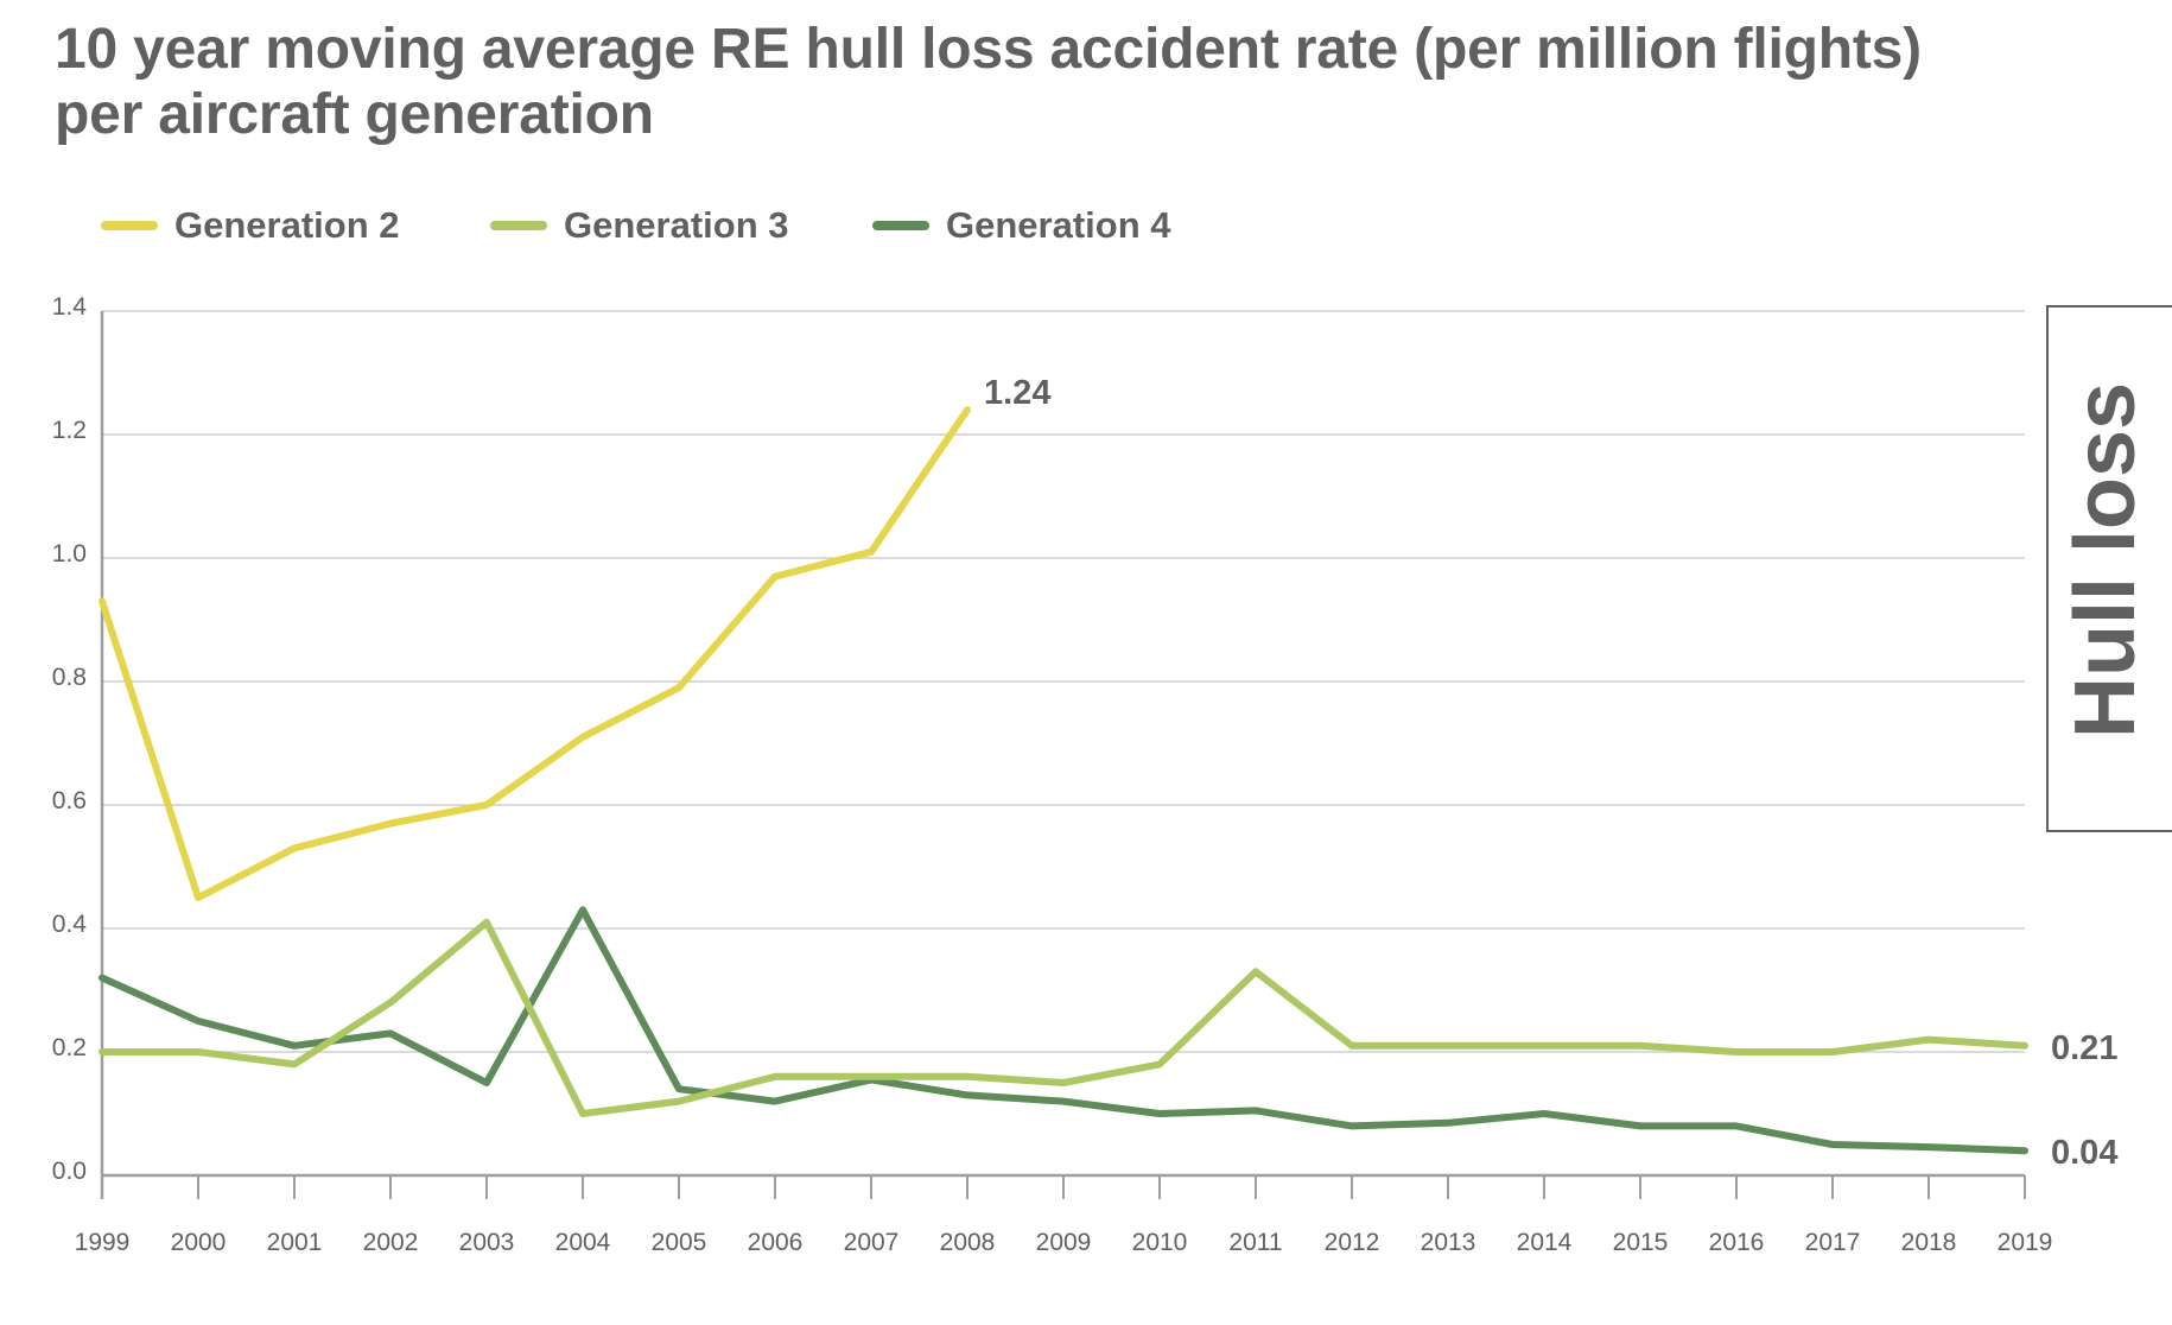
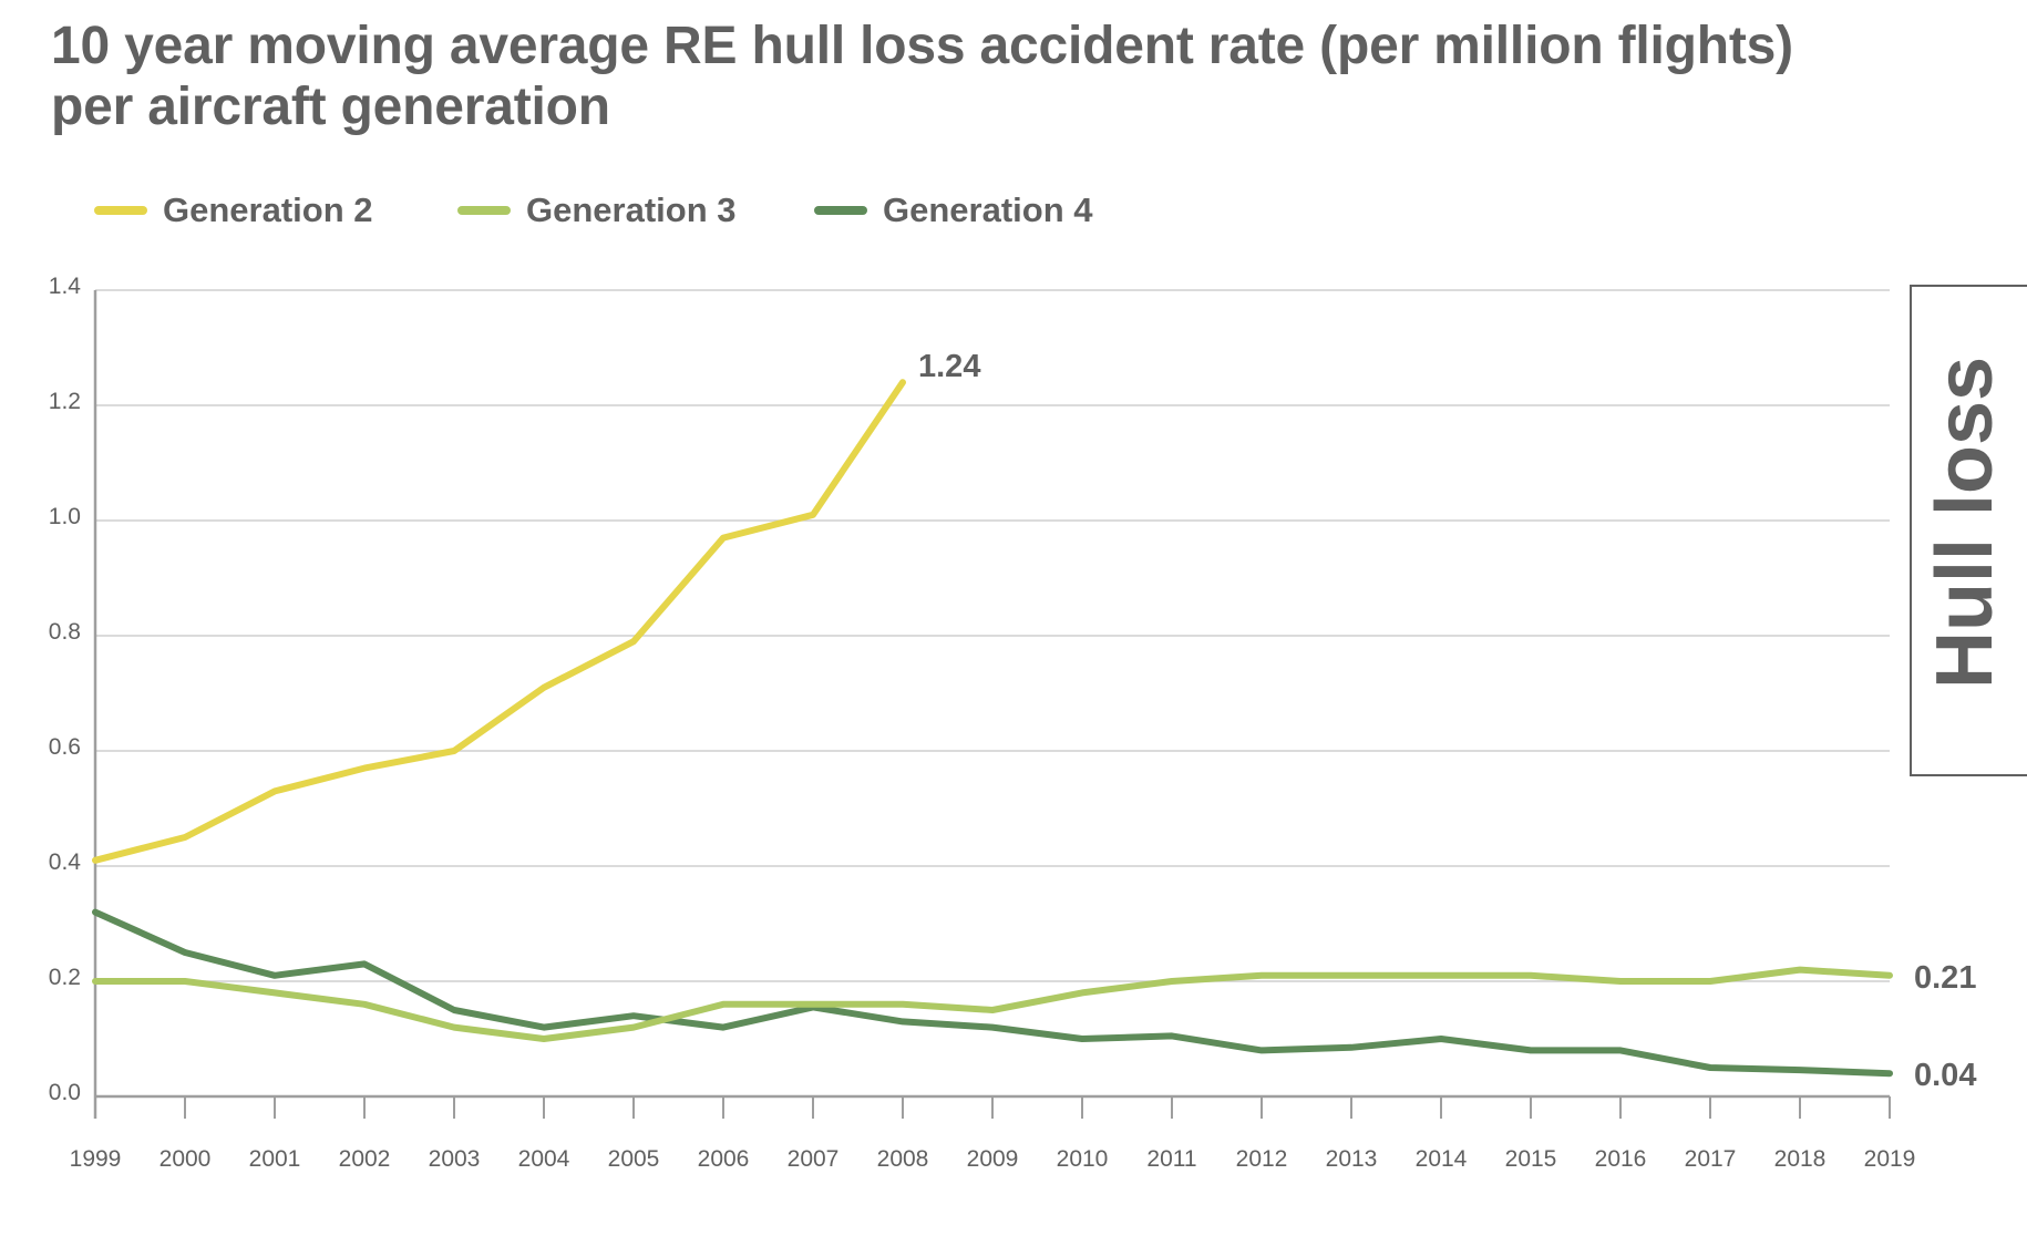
Generation 2/1999: 0.93 -> 0.41
Generation 3/2002: 0.28 -> 0.16
Generation 3/2003: 0.41 -> 0.12
Generation 4/2004: 0.43 -> 0.12
Generation 3/2011: 0.33 -> 0.20
